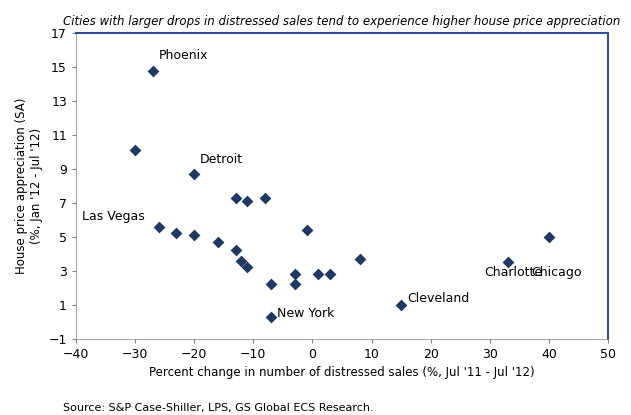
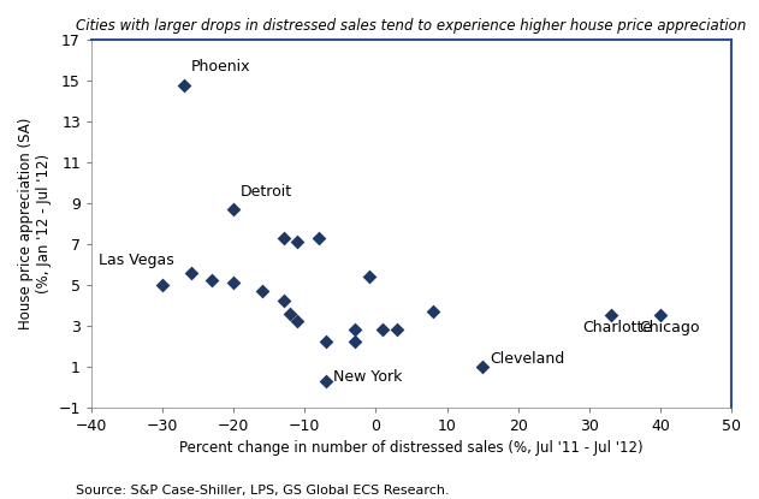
−30: 10.1 -> 5.0
40: 5.0 -> 3.5
